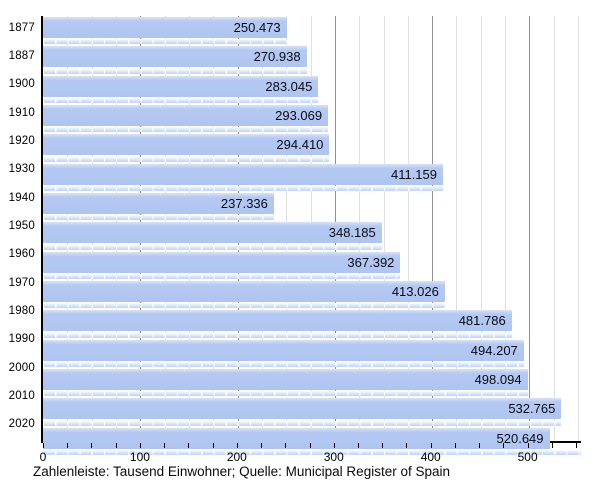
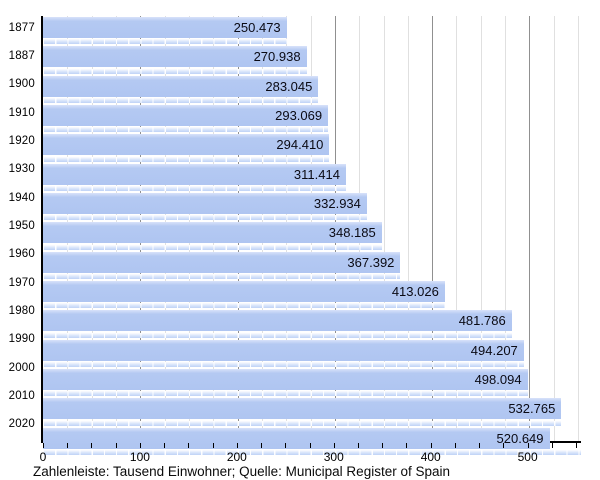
1930: 411.159 -> 311.414
1940: 237.336 -> 332.934
